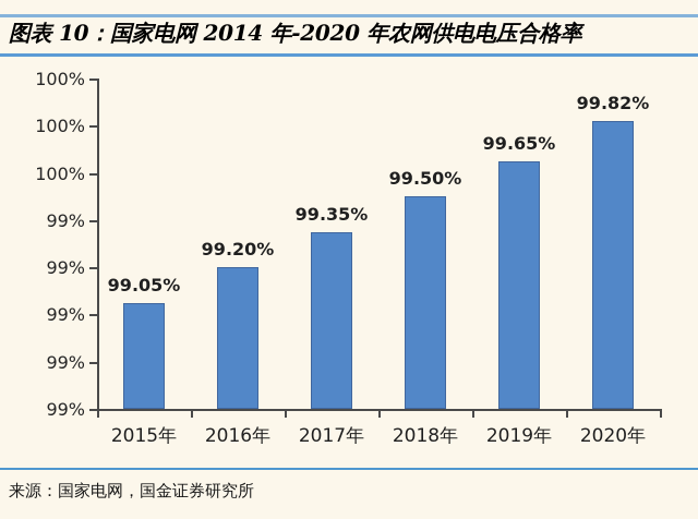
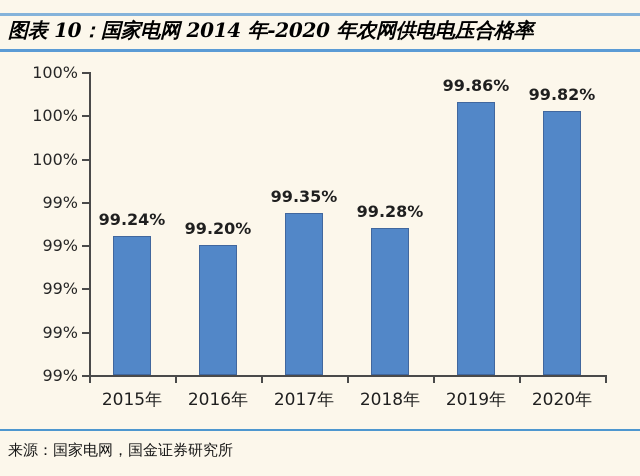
2015年: 99.05% -> 99.24%
2018年: 99.50% -> 99.28%
2019年: 99.65% -> 99.86%
